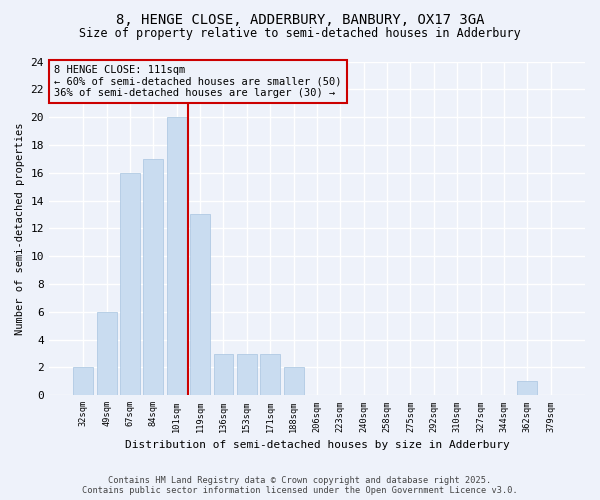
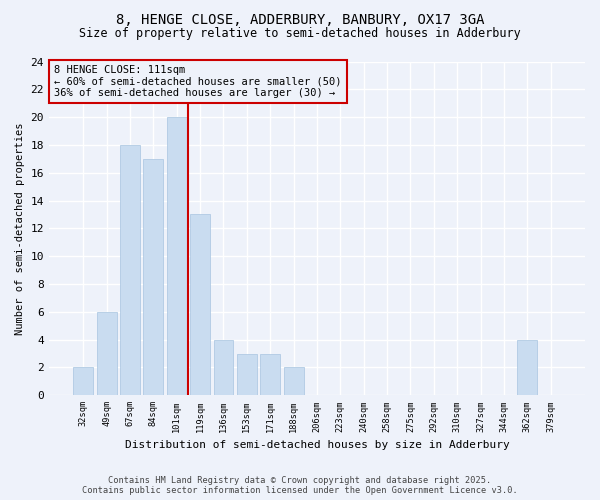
67sqm: 16 -> 18
136sqm: 3 -> 4
362sqm: 1 -> 4
